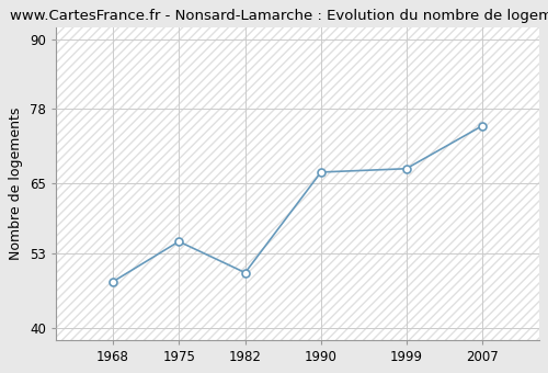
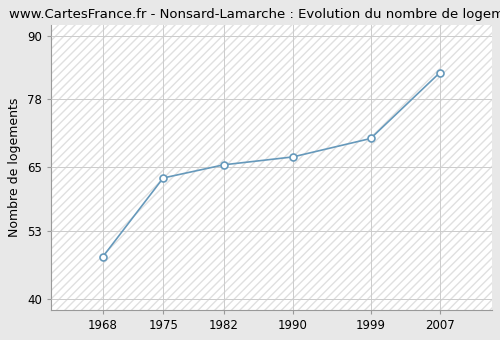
1975: 55.0 -> 63.0
1982: 49.6 -> 65.5
1999: 67.6 -> 70.5
2007: 75.0 -> 83.0
